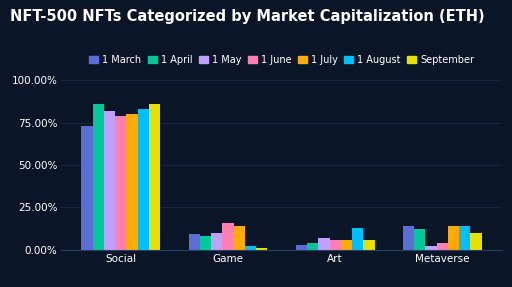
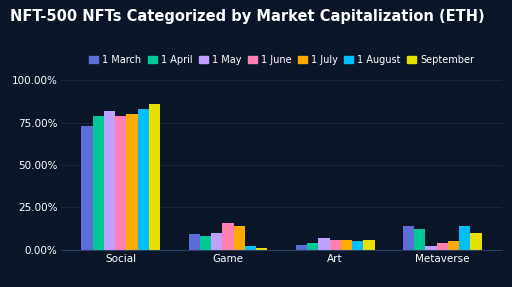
1 April/Social: 86% -> 79%
1 August/Art: 13% -> 5%
1 July/Metaverse: 14% -> 5%
